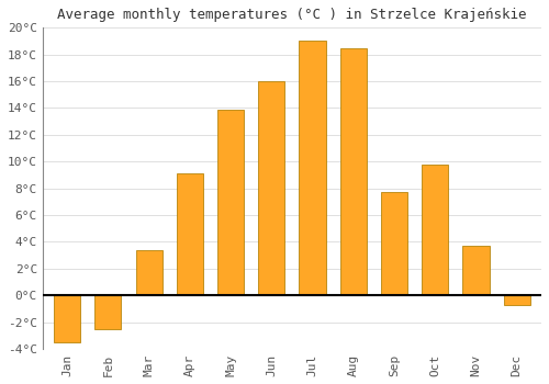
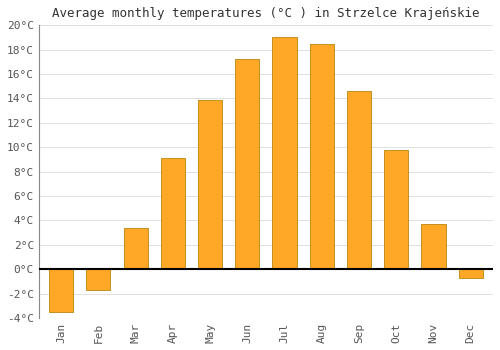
Feb: -2.5°C -> -1.7°C
Jun: 16.0°C -> 17.2°C
Sep: 7.7°C -> 14.6°C
